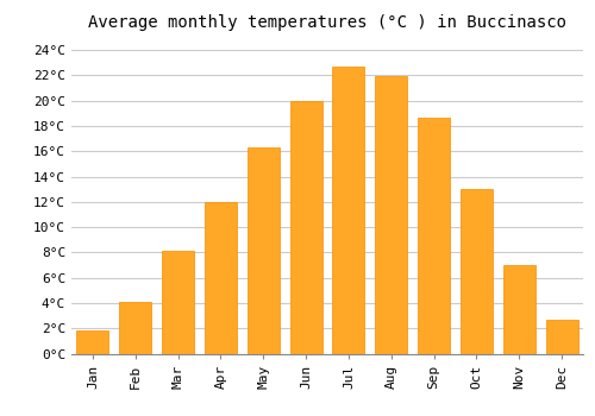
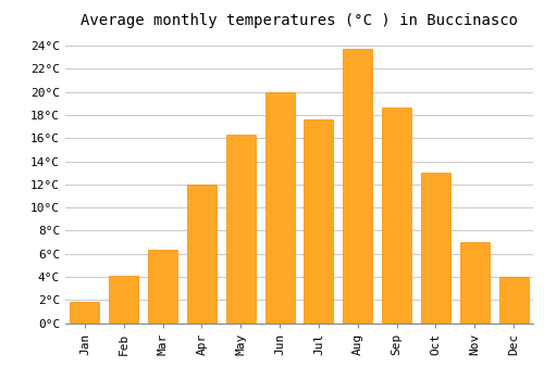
Mar: 8.1°C -> 6.3°C
Jul: 22.7°C -> 17.6°C
Aug: 21.9°C -> 23.7°C
Dec: 2.7°C -> 4.0°C
